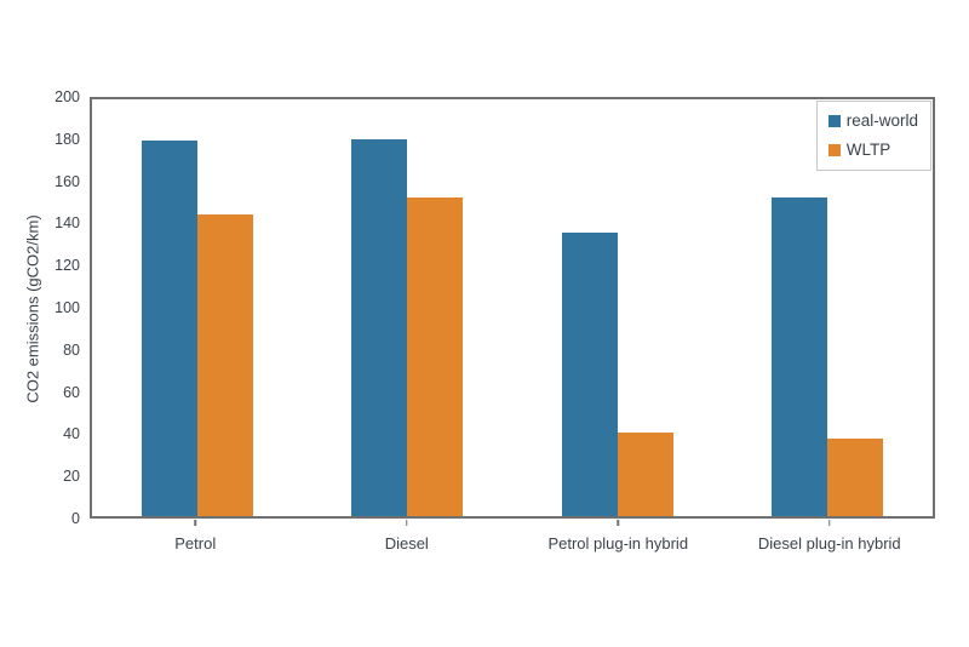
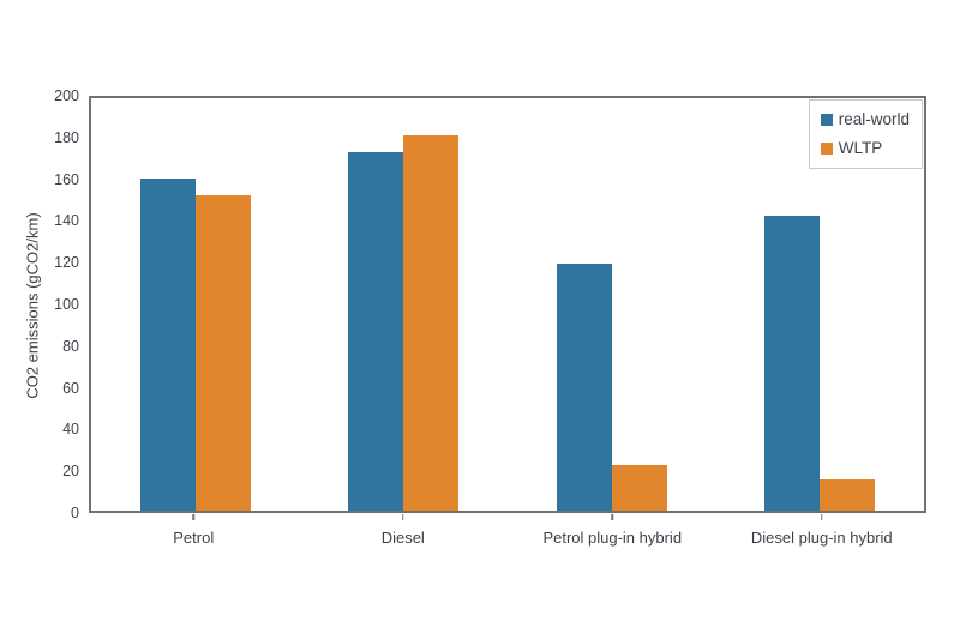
real-world/Petrol: 180 -> 161
WLTP/Petrol: 145 -> 153
real-world/Diesel: 181 -> 174
WLTP/Diesel: 153 -> 182
real-world/Petrol plug-in hybrid: 136 -> 120
WLTP/Petrol plug-in hybrid: 40 -> 22
real-world/Diesel plug-in hybrid: 153 -> 143
WLTP/Diesel plug-in hybrid: 37 -> 15
